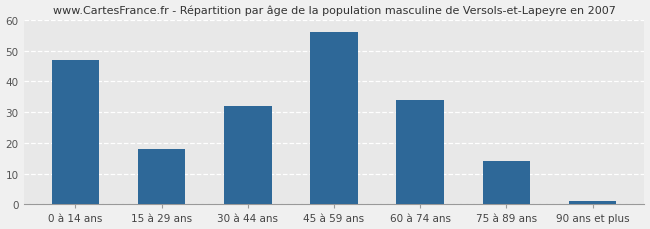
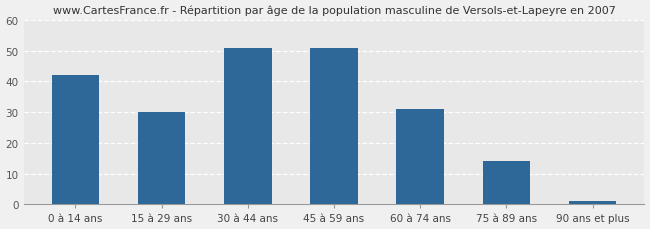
0 à 14 ans: 47 -> 42
15 à 29 ans: 18 -> 30
30 à 44 ans: 32 -> 51
45 à 59 ans: 56 -> 51
60 à 74 ans: 34 -> 31
